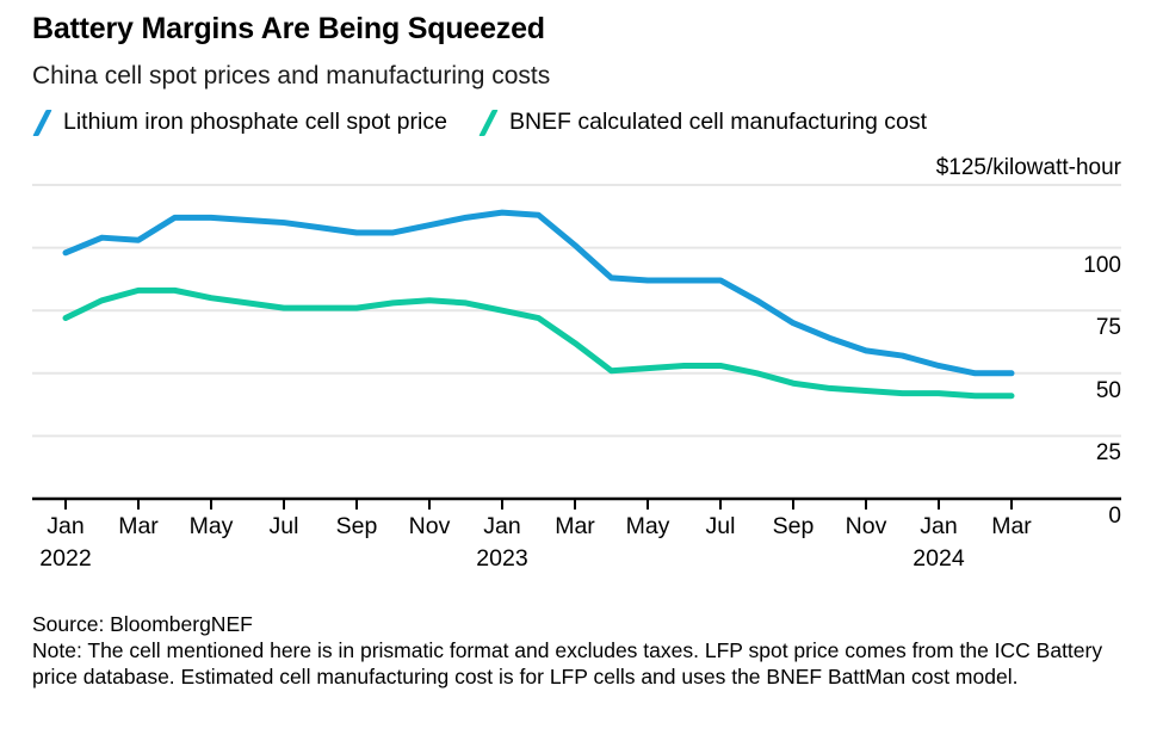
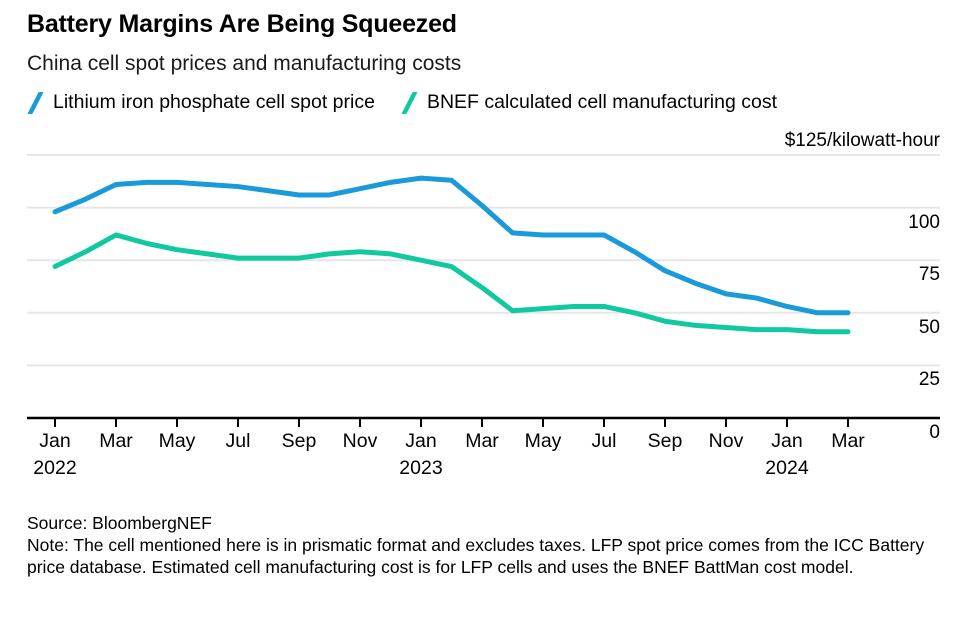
Lithium iron phosphate cell spot price/Mar 2022: 103 -> 111
BNEF calculated cell manufacturing cost/Mar 2022: 83 -> 87
